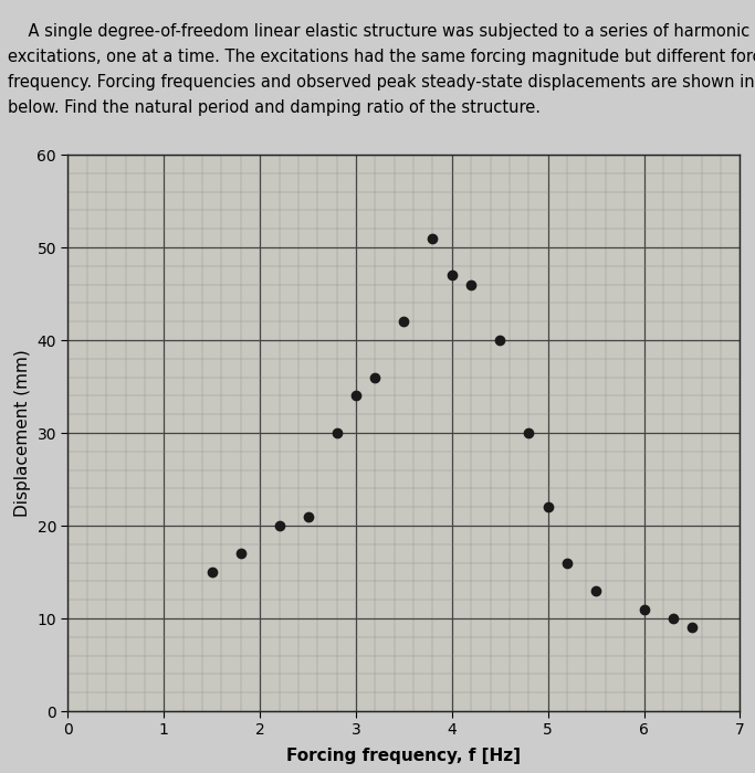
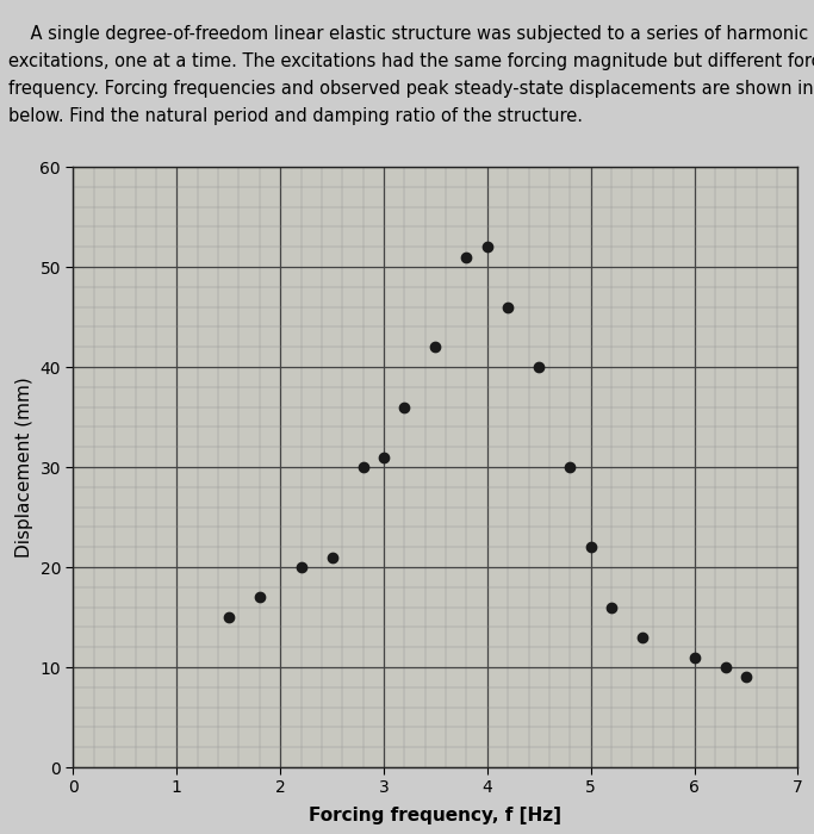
3: 34 -> 31
4: 47 -> 52
